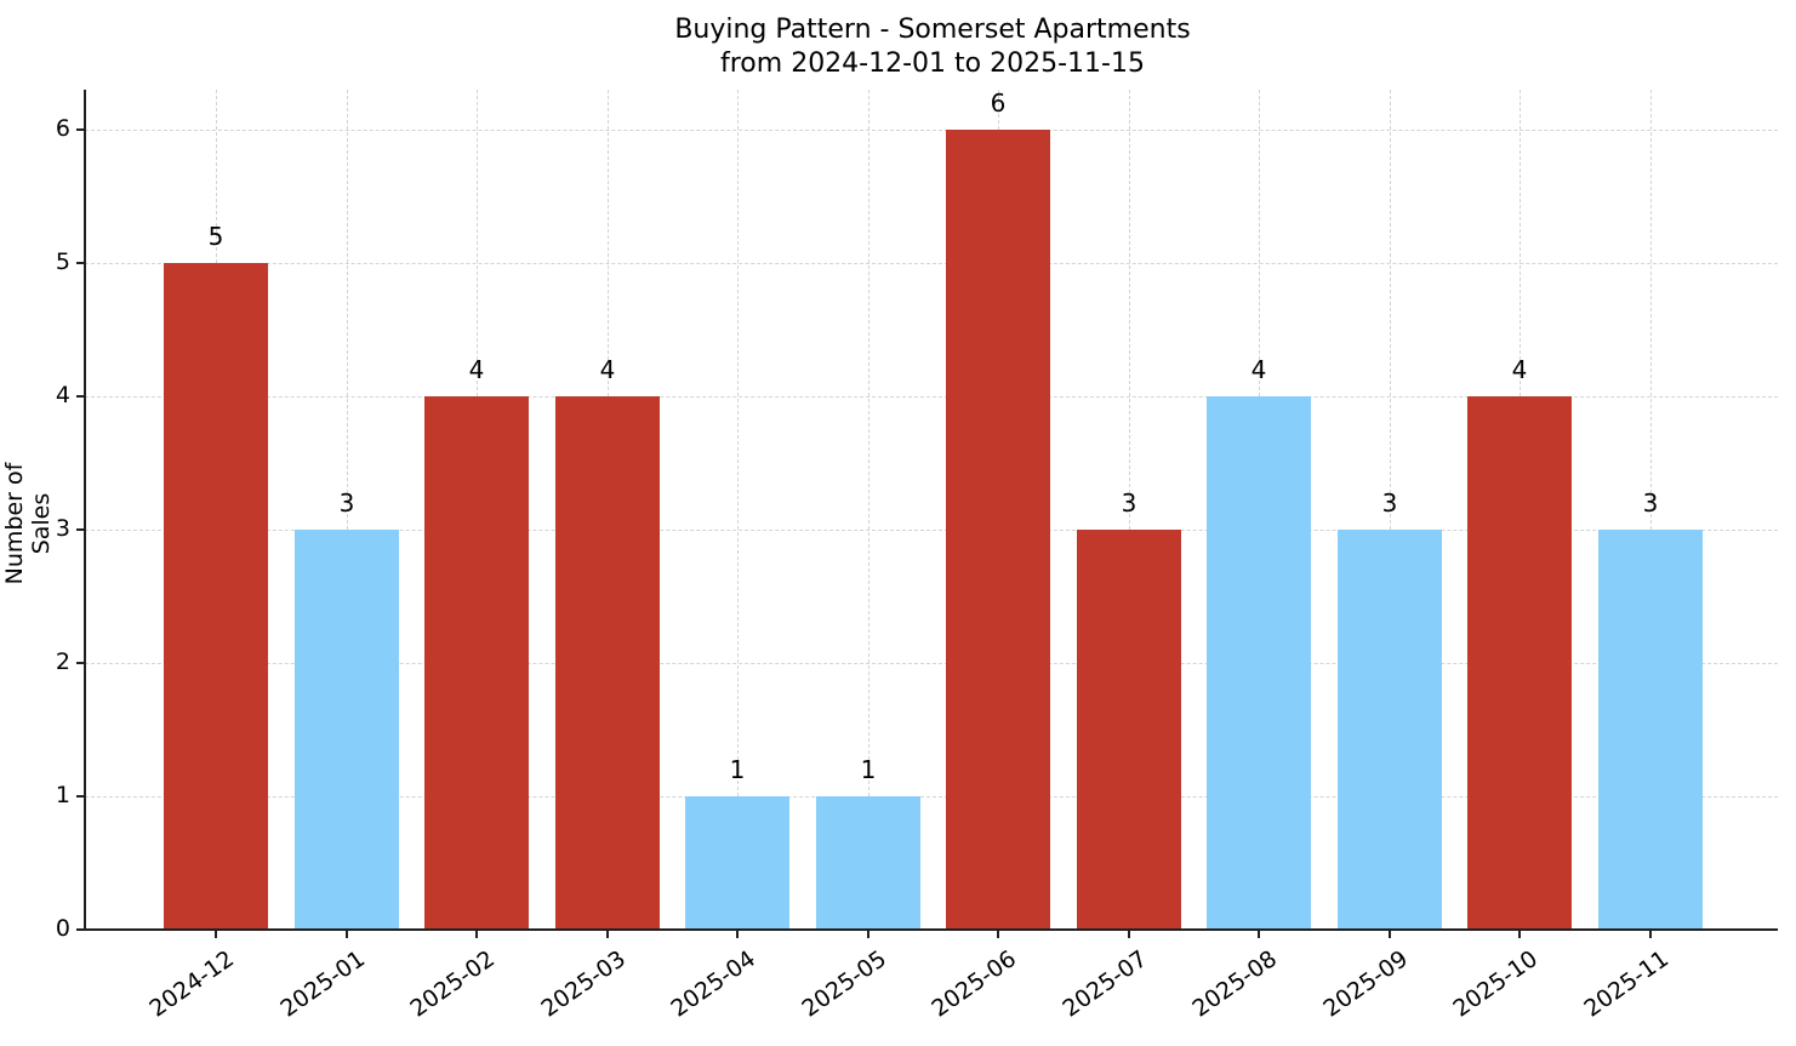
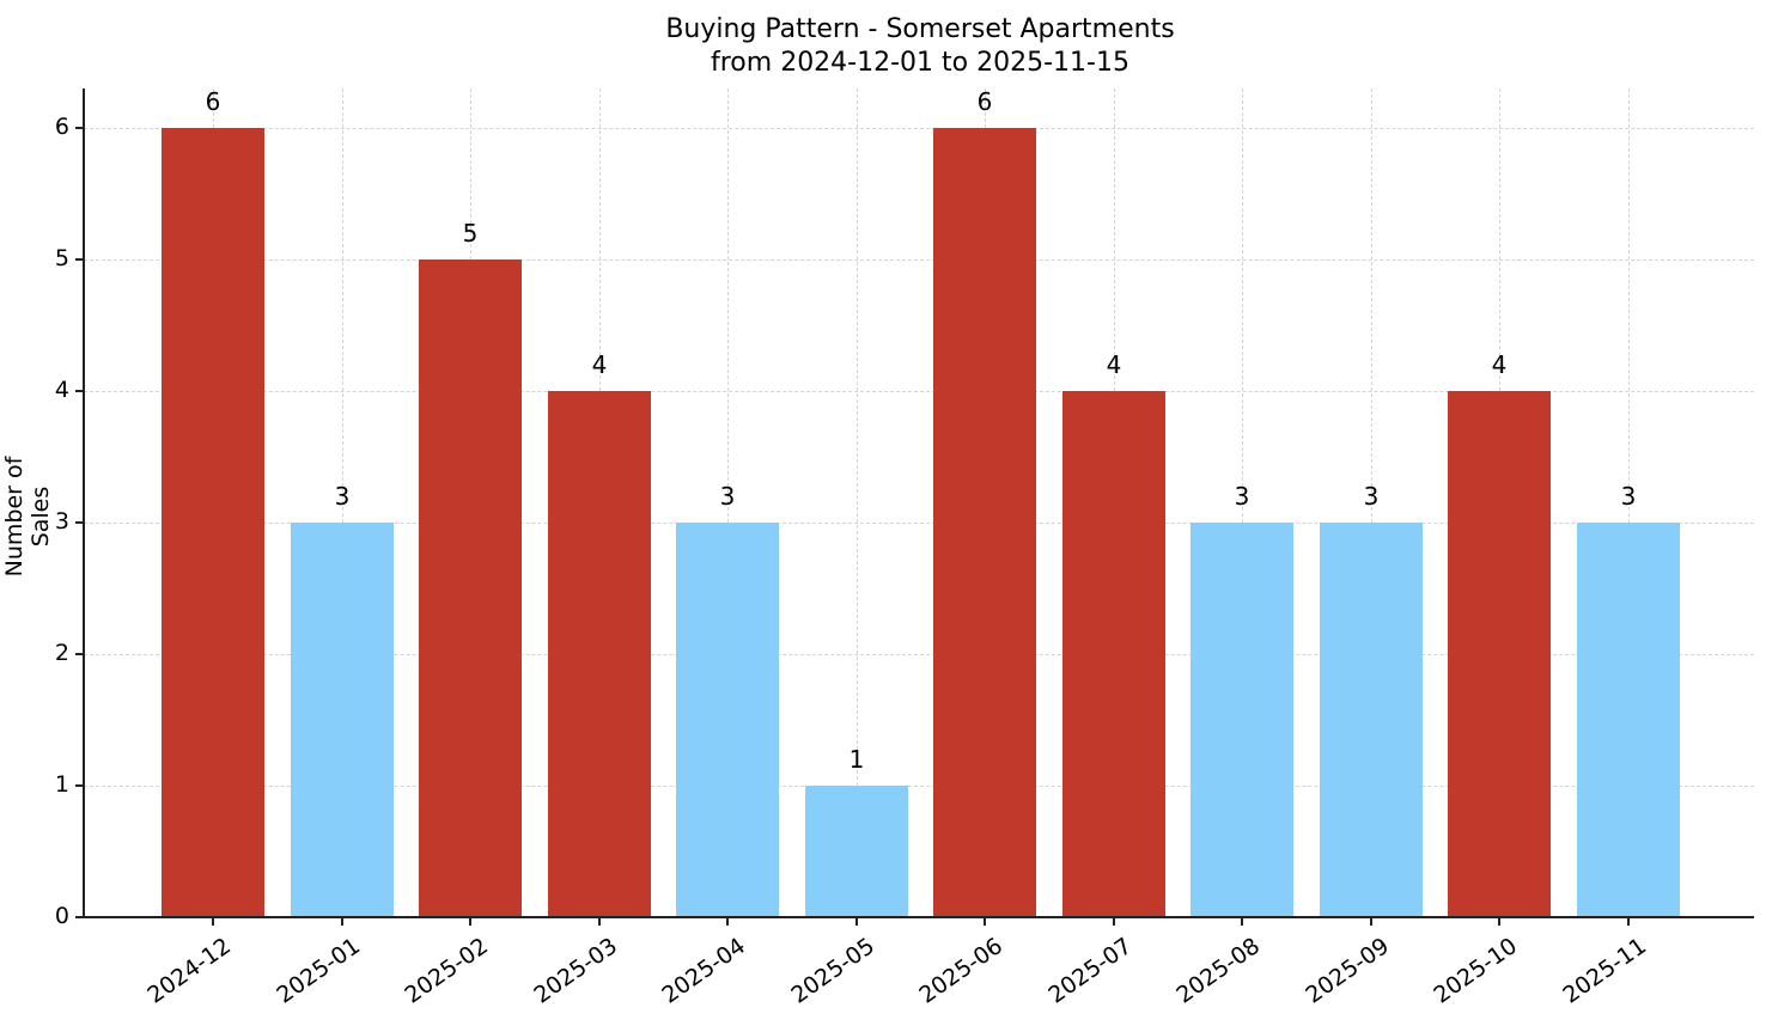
2024-12: 5 -> 6
2025-02: 4 -> 5
2025-04: 1 -> 3
2025-07: 3 -> 4
2025-08: 4 -> 3
